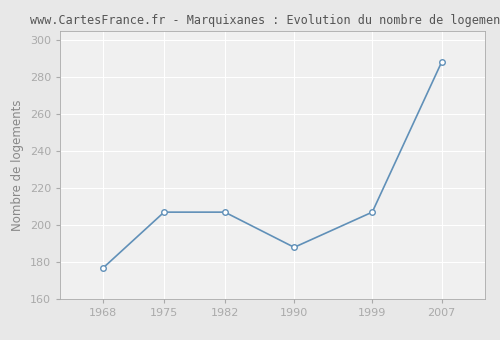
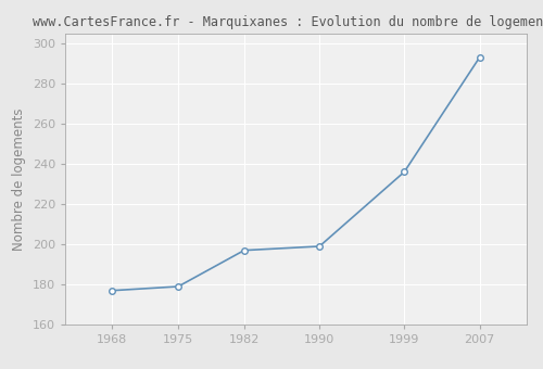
1975: 207 -> 179
1982: 207 -> 197
1990: 188 -> 199
1999: 207 -> 236
2007: 288 -> 293
